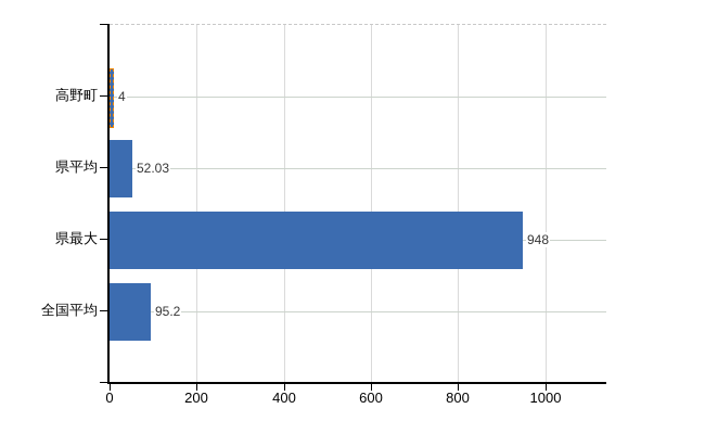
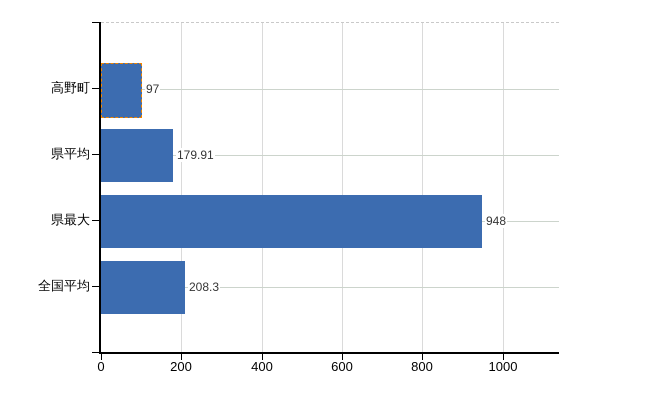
高野町: 4 -> 97
県平均: 52.03 -> 179.91
全国平均: 95.2 -> 208.3
